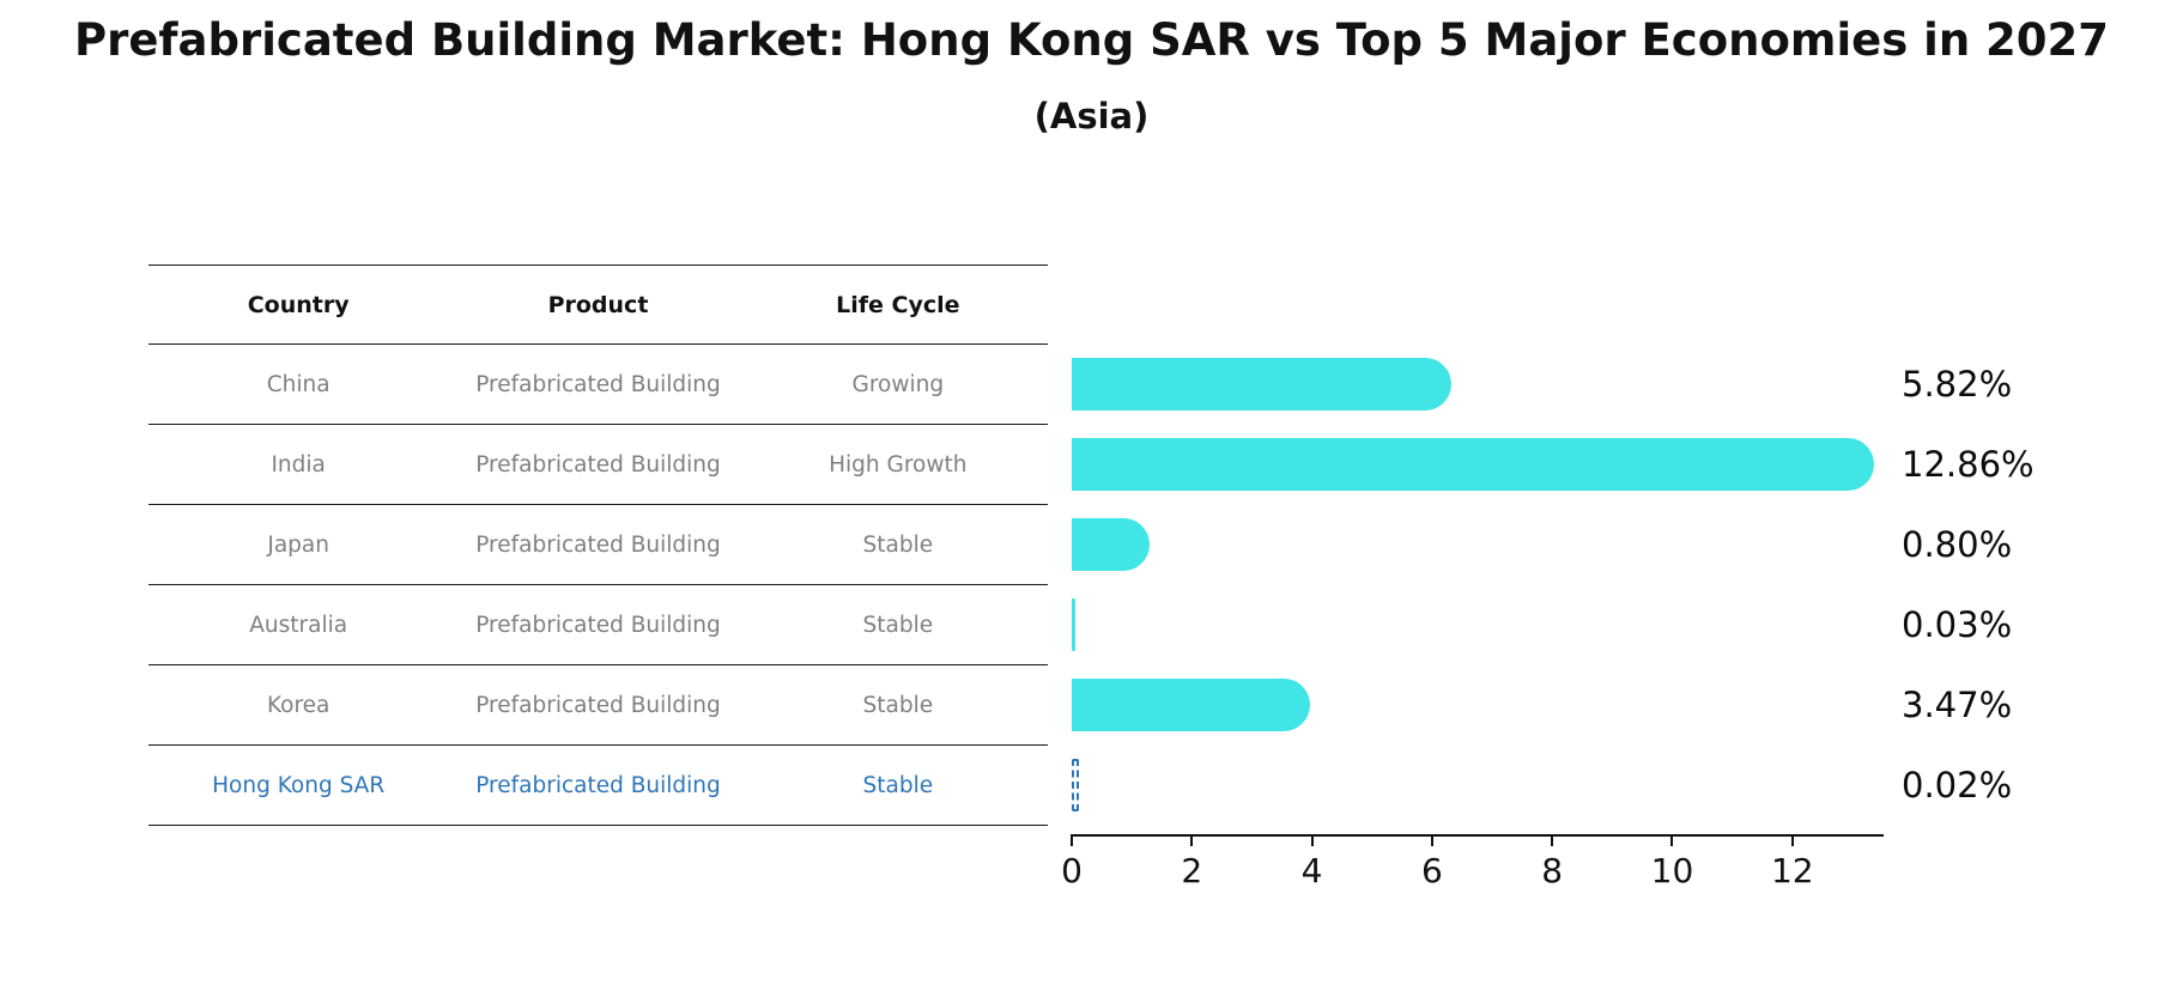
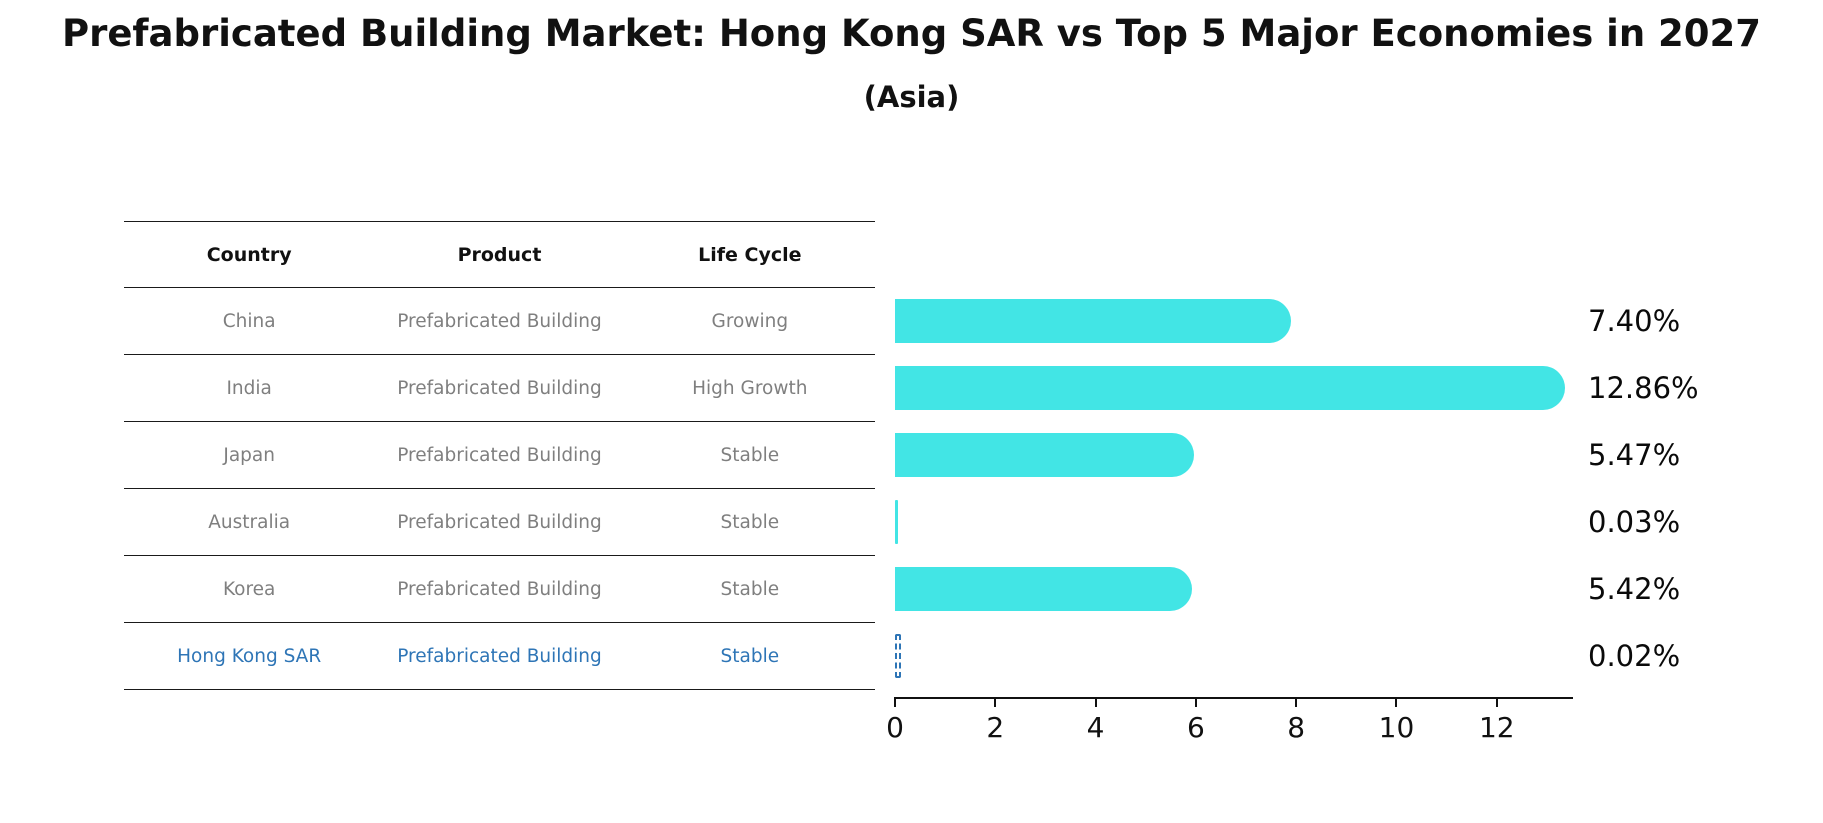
China: 5.82% -> 7.40%
Japan: 0.80% -> 5.47%
Korea: 3.47% -> 5.42%
